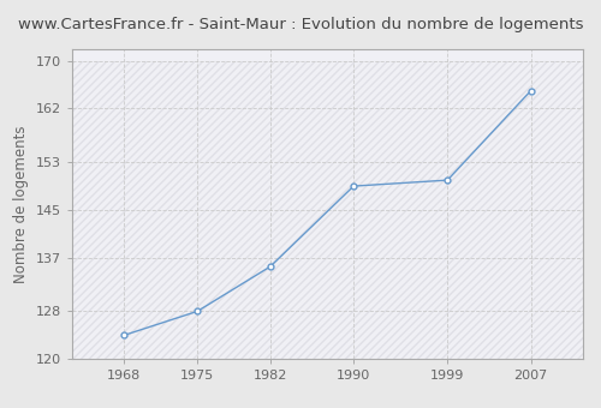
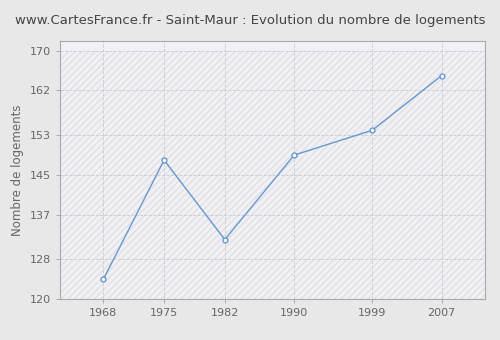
1975: 128.0 -> 148.0
1982: 135.5 -> 132.0
1999: 150.0 -> 154.0
